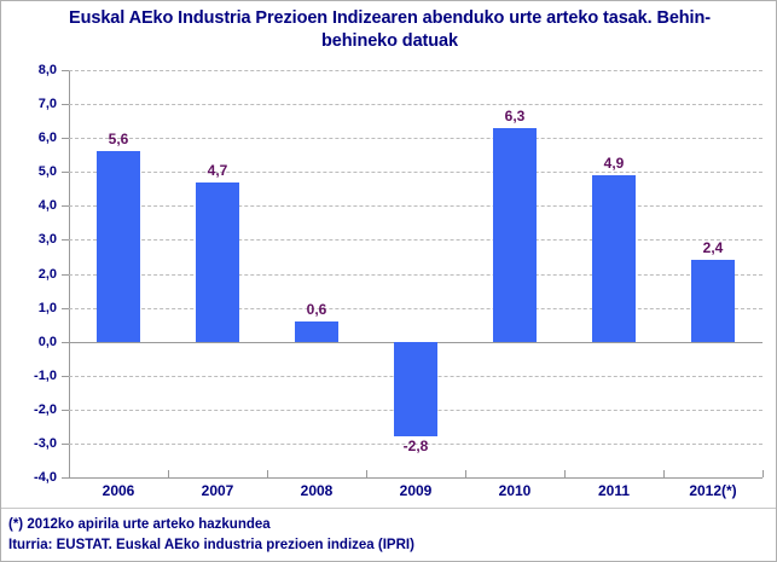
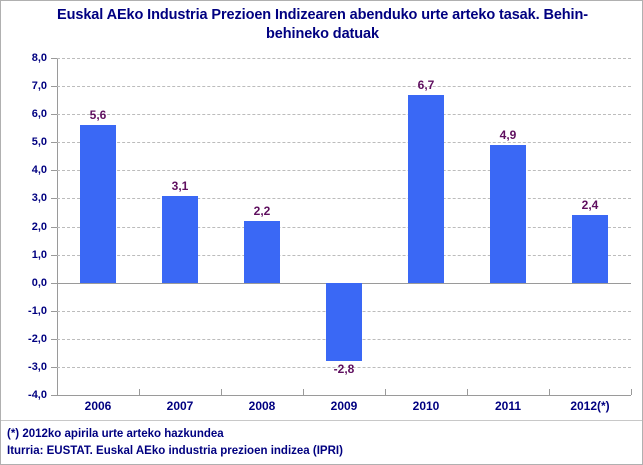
2007: 4,7 -> 3,1
2008: 0,6 -> 2,2
2010: 6,3 -> 6,7
